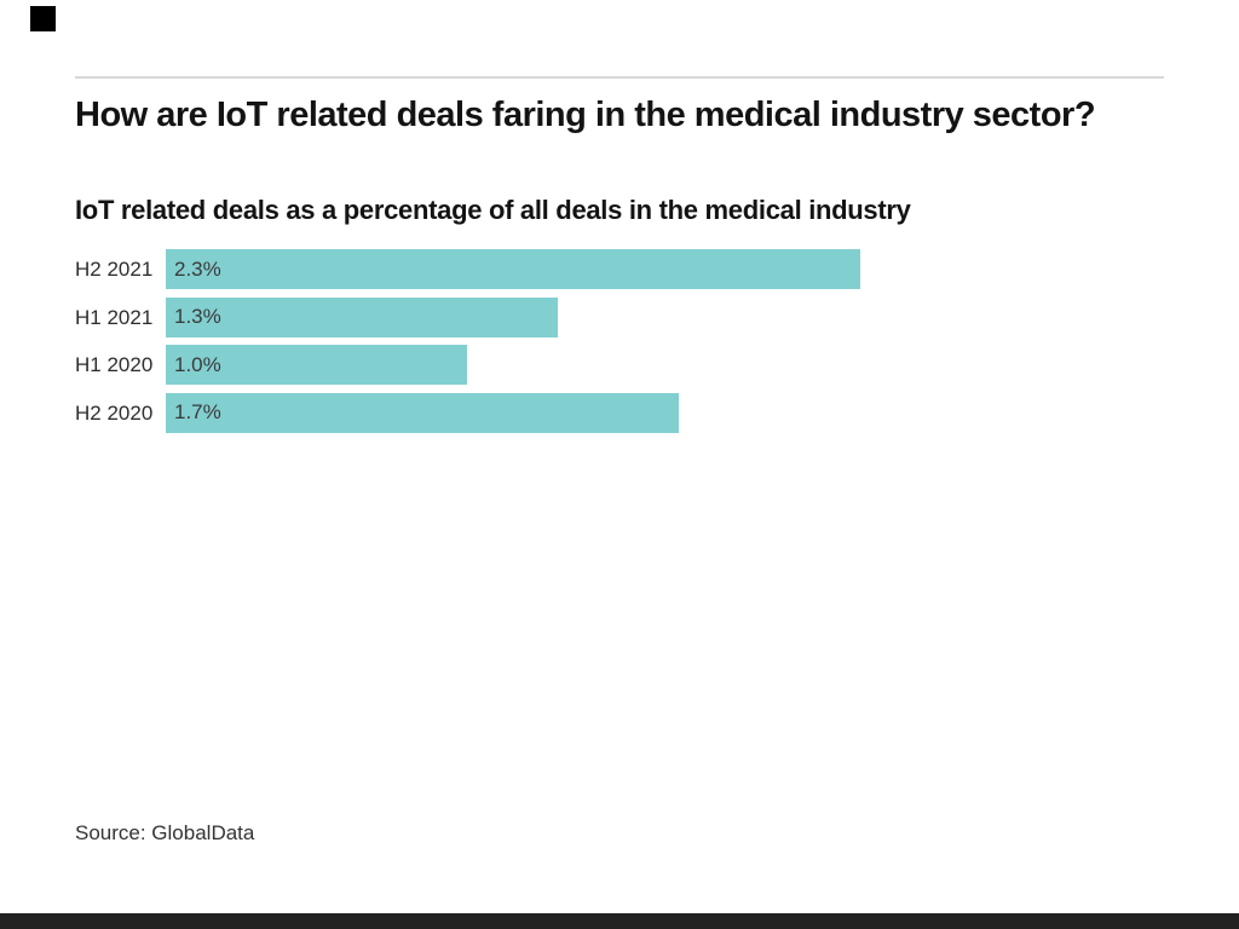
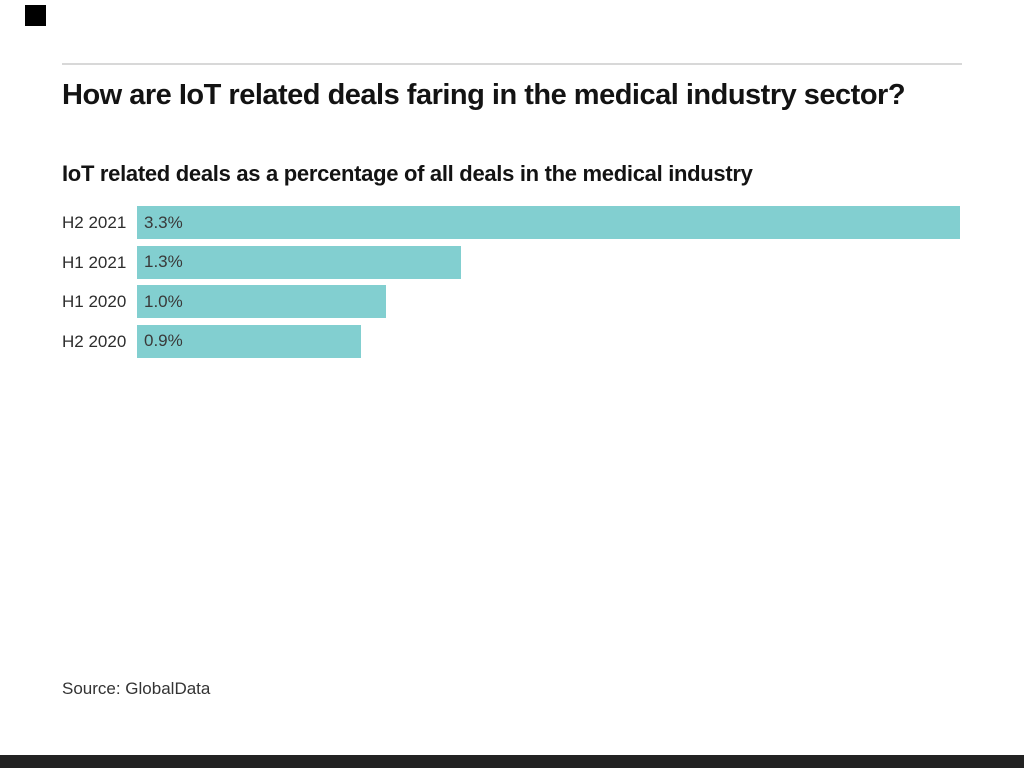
H2 2021: 2.3% -> 3.3%
H2 2020: 1.7% -> 0.9%
